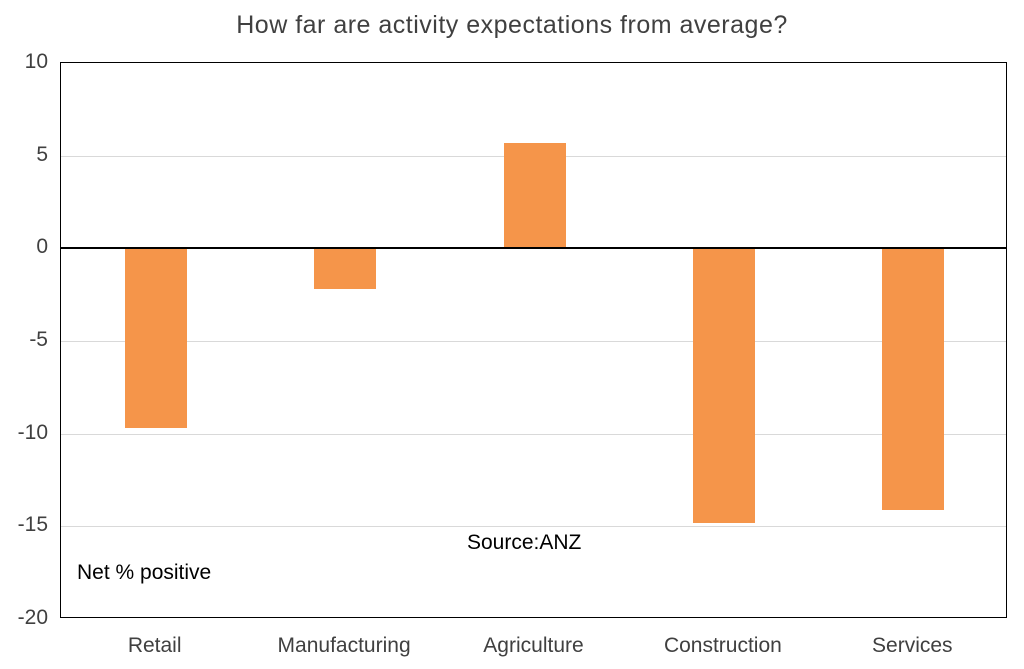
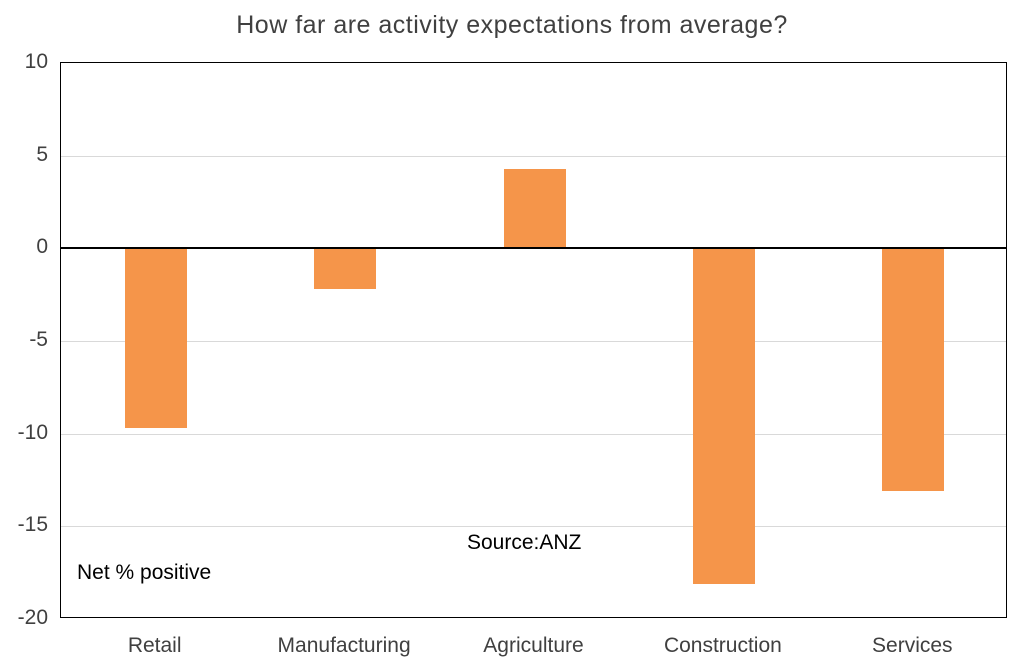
Agriculture: 5.7 -> 4.3
Construction: -14.8 -> -18.1
Services: -14.1 -> -13.1
